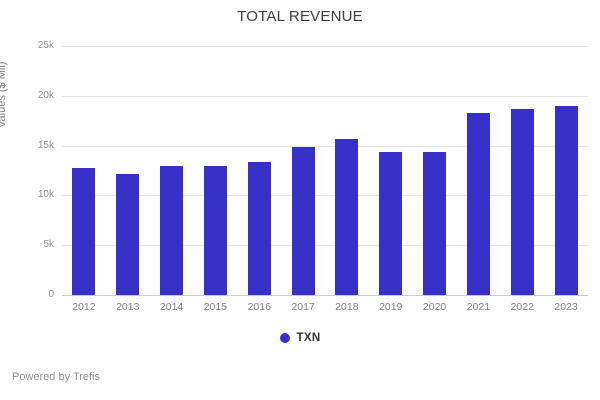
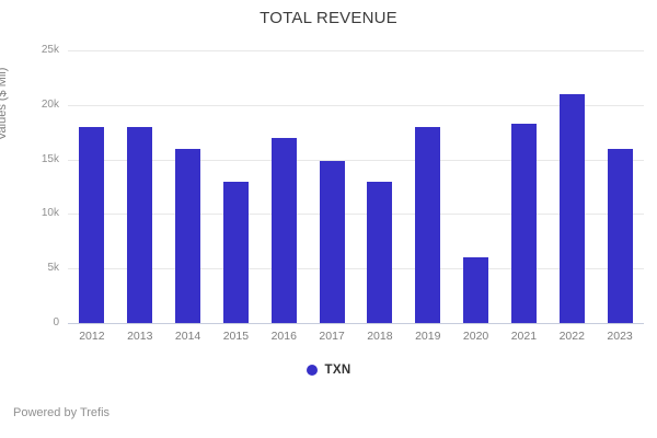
2012: 13k -> 18k
2013: 12k -> 18k
2014: 13k -> 16k
2016: 13k -> 17k
2018: 16k -> 13k
2019: 14k -> 18k
2020: 14k -> 6k
2022: 19k -> 21k
2023: 19k -> 16k
